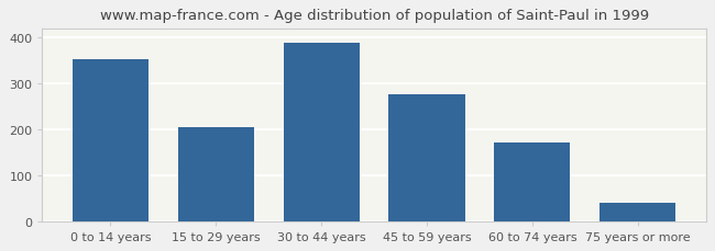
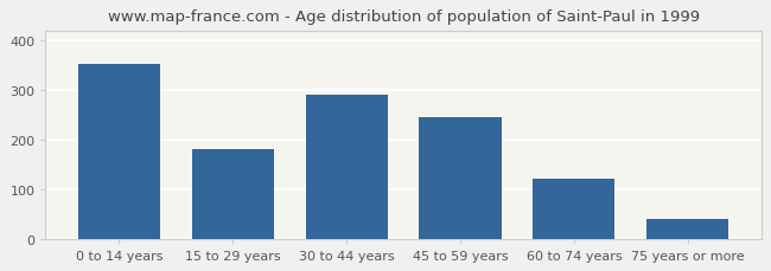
15 to 29 years: 205 -> 180
30 to 44 years: 388 -> 290
45 to 59 years: 275 -> 245
60 to 74 years: 170 -> 120
